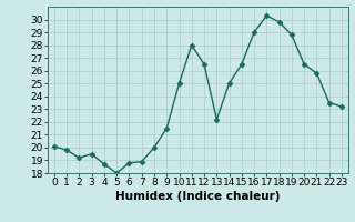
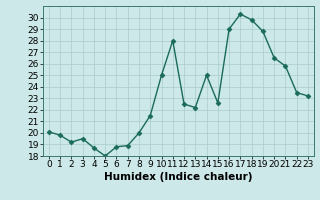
12: 26.5 -> 22.5
15: 26.5 -> 22.6
